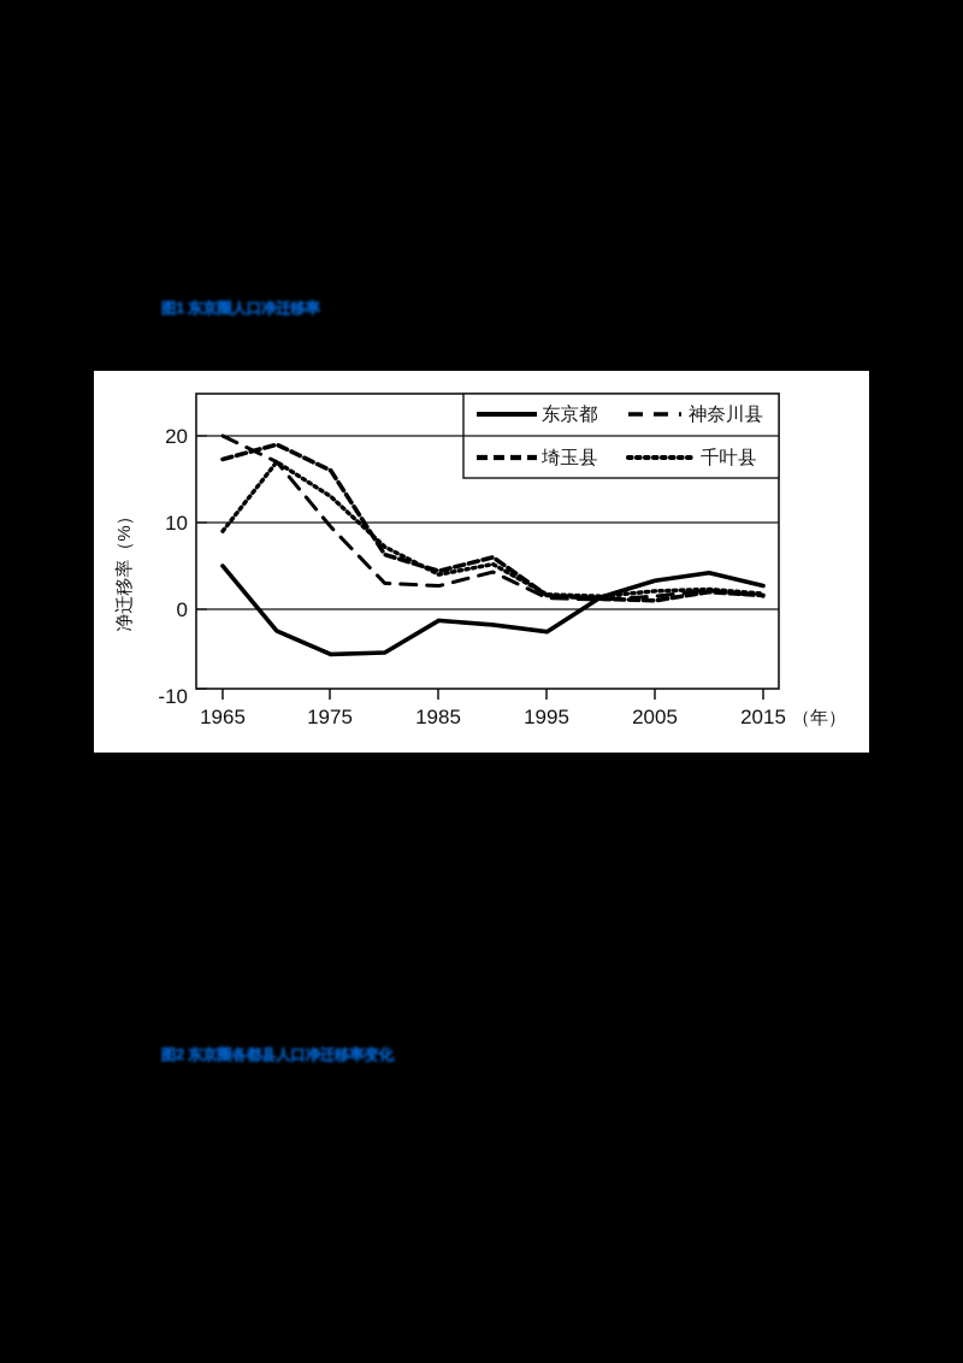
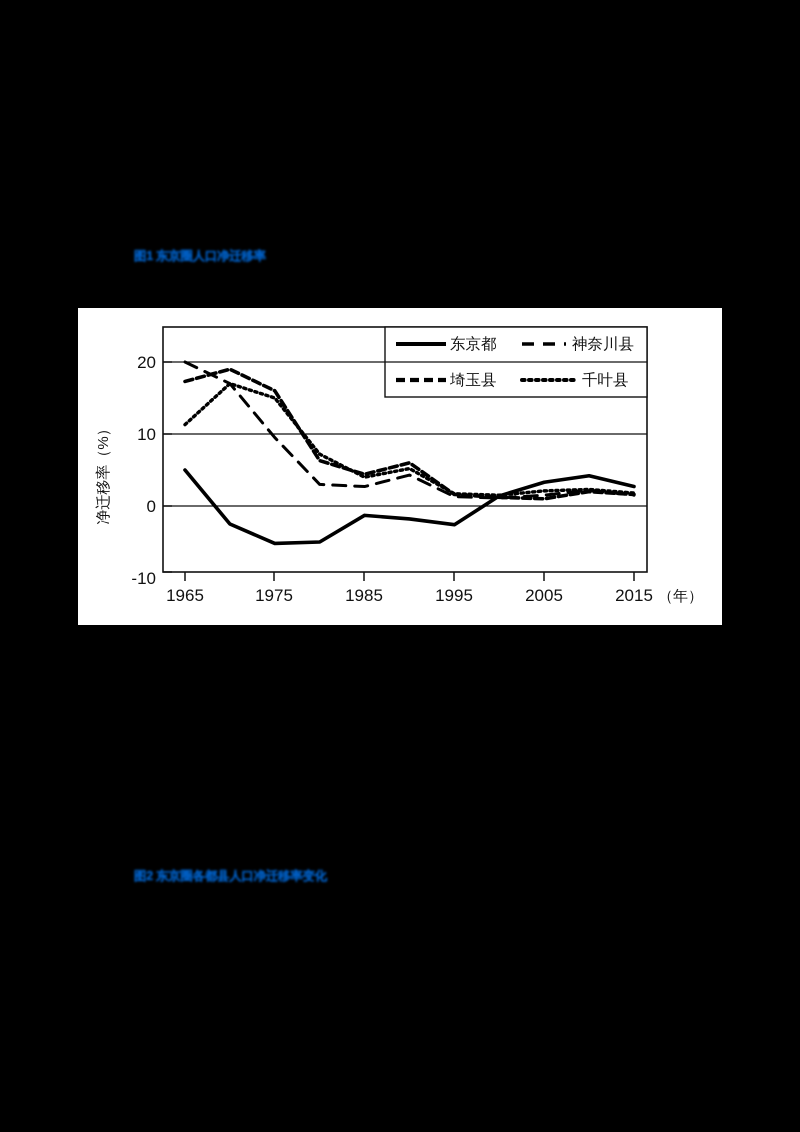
千叶县/1965: 9 -> 11
千叶县/1975: 13 -> 15
